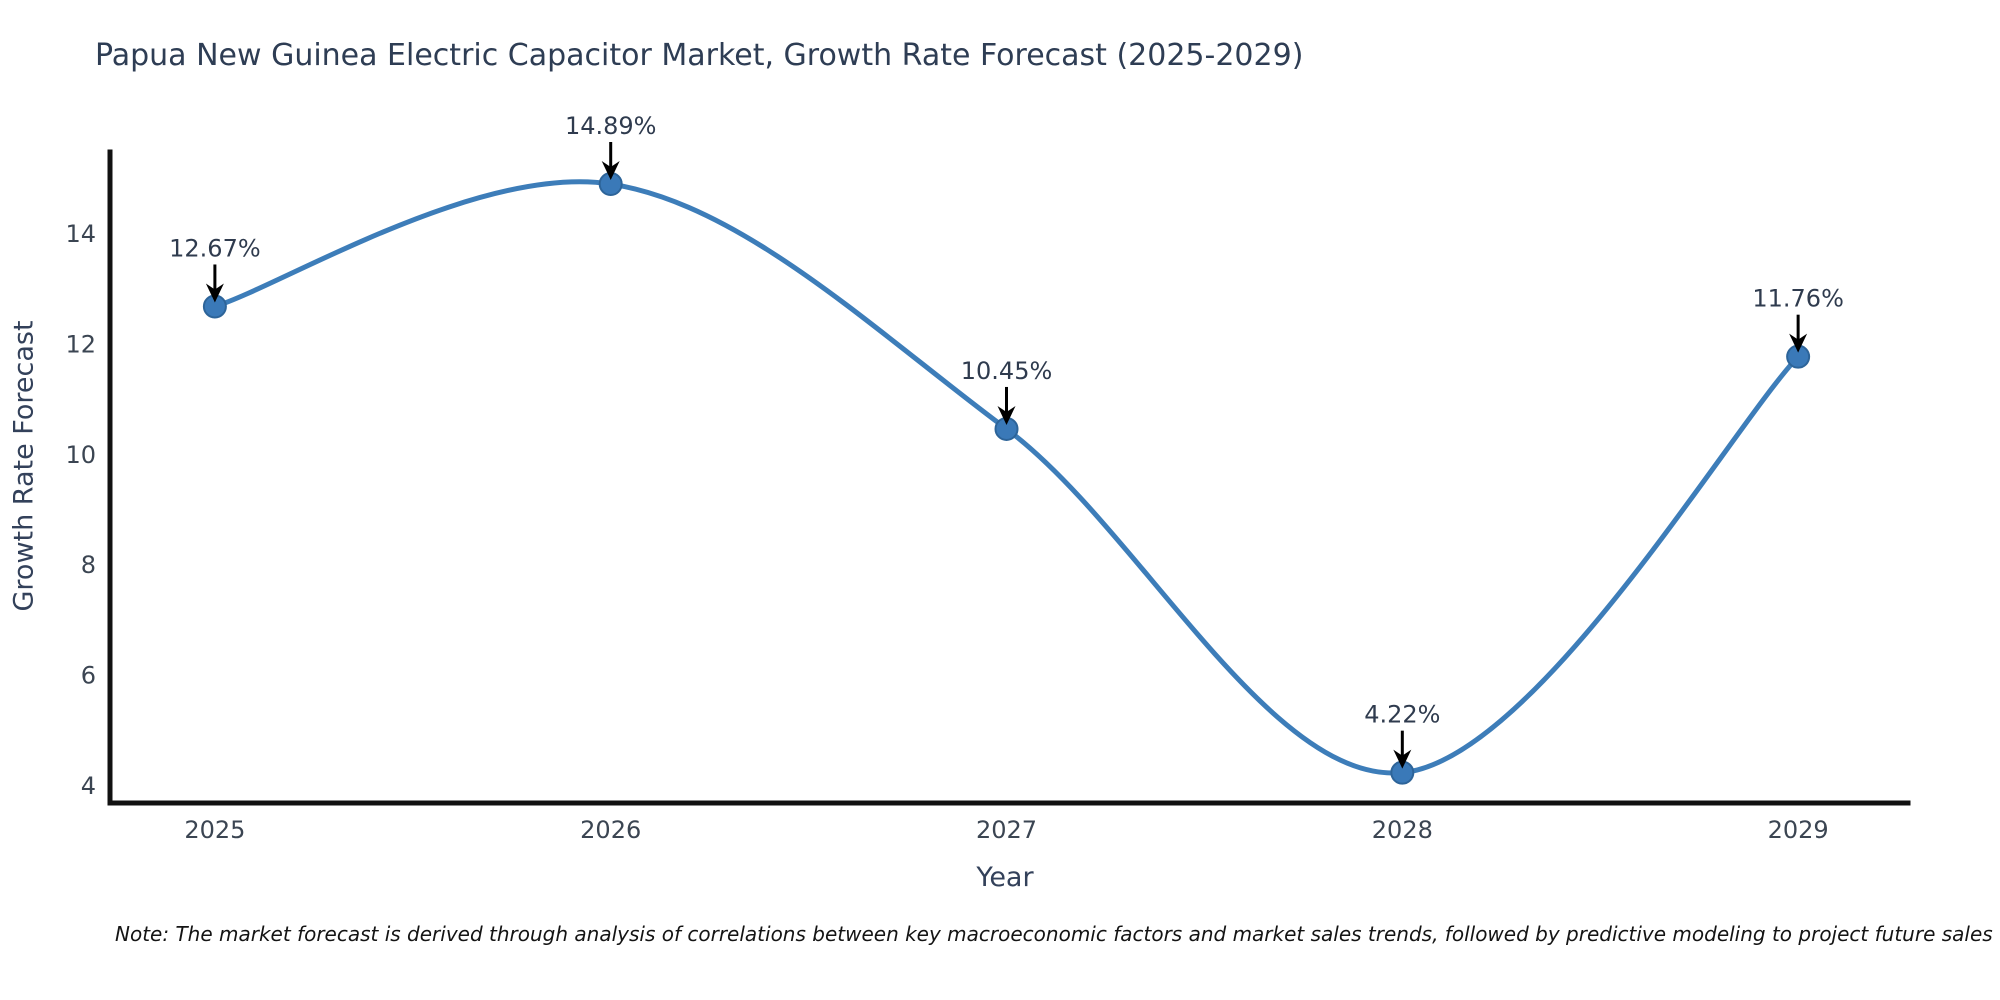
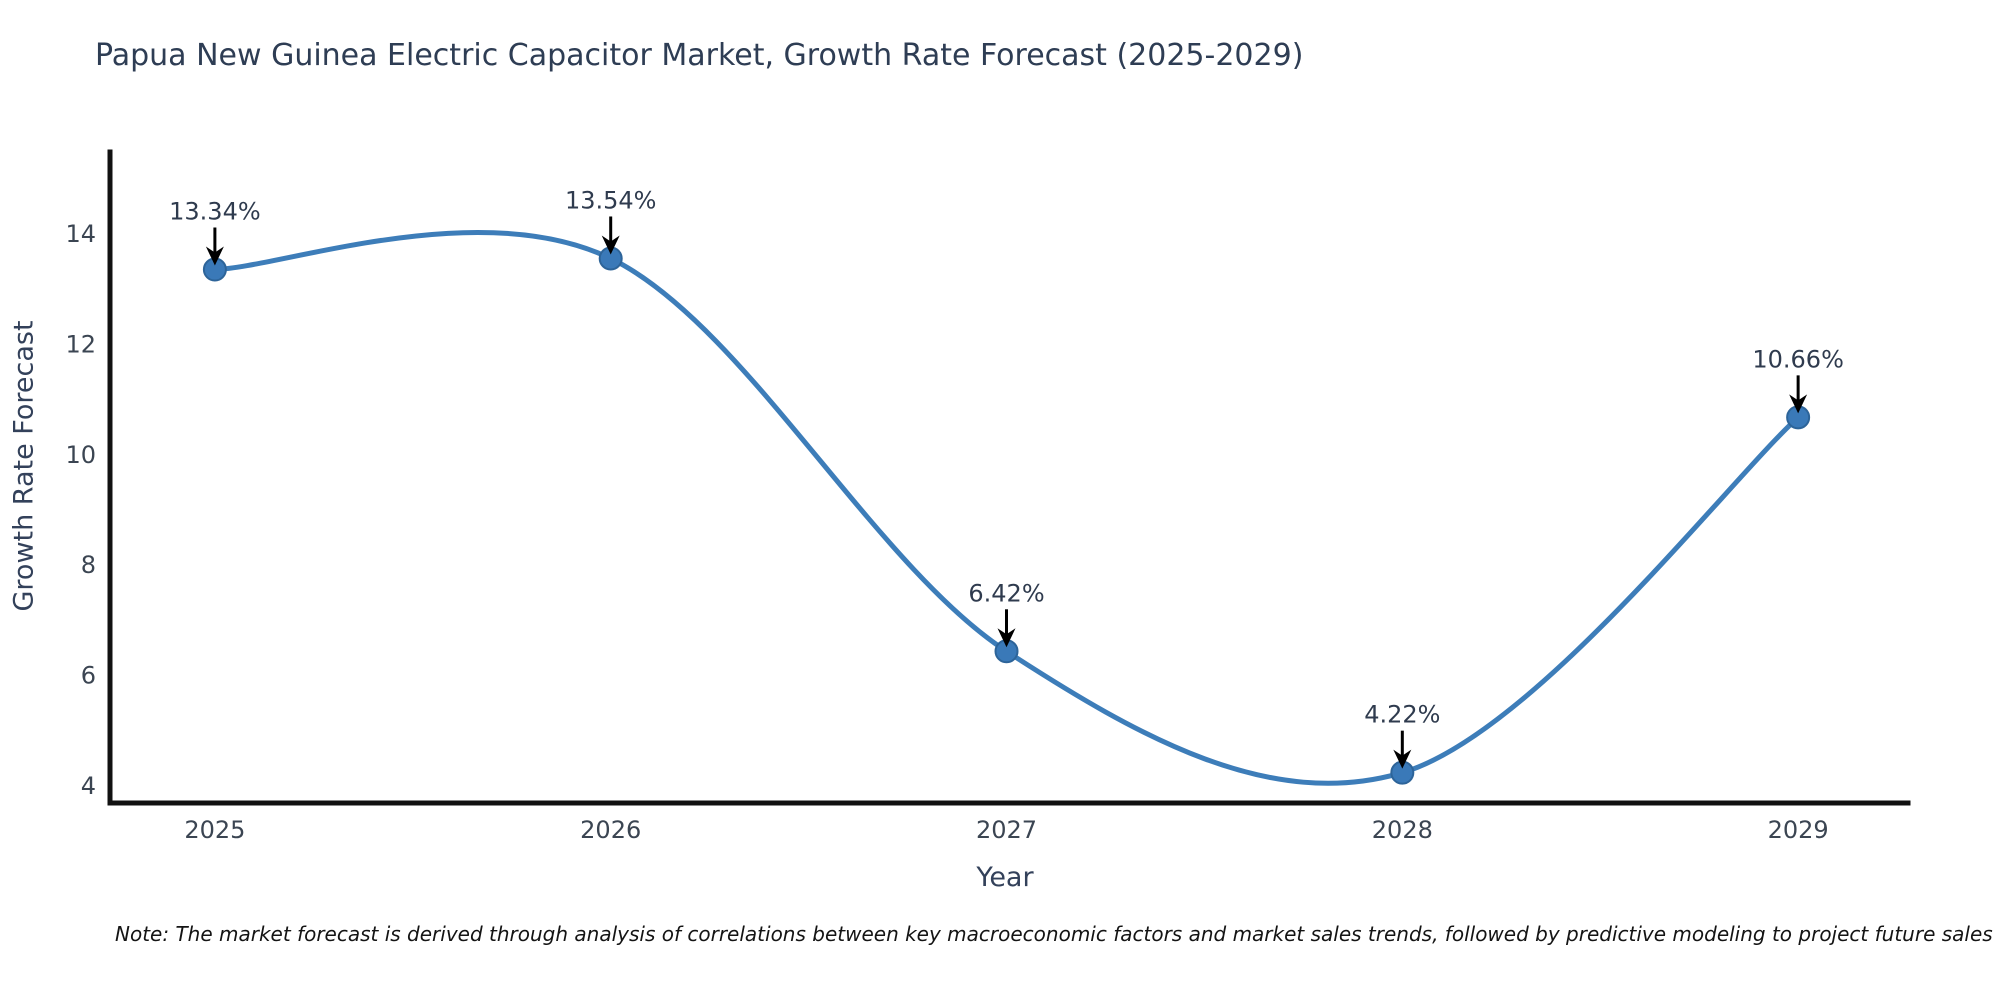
2025: 12.67% -> 13.34%
2026: 14.89% -> 13.54%
2027: 10.45% -> 6.42%
2029: 11.76% -> 10.66%
